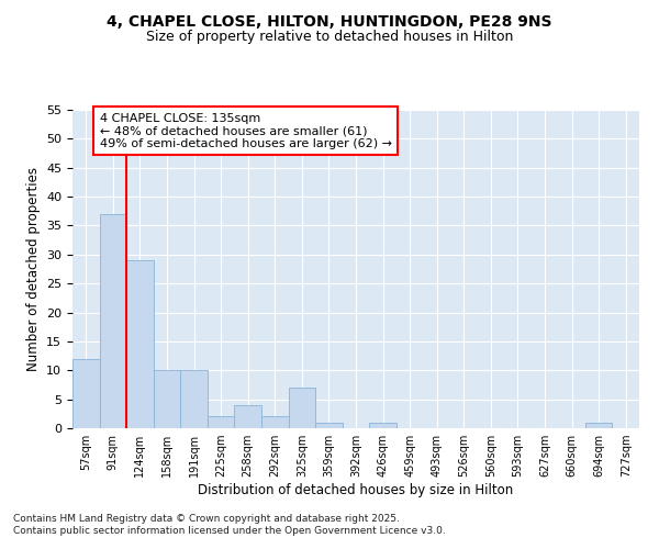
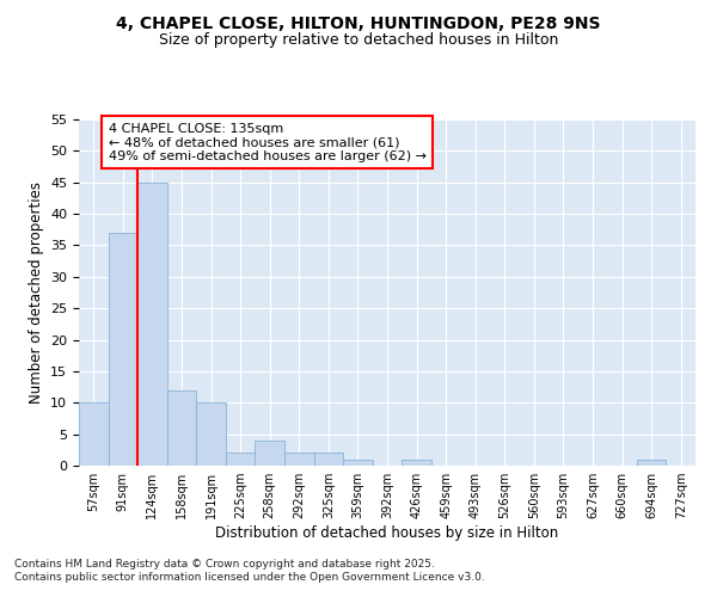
57sqm: 12 -> 10
124sqm: 29 -> 45
158sqm: 10 -> 12
325sqm: 7 -> 2
